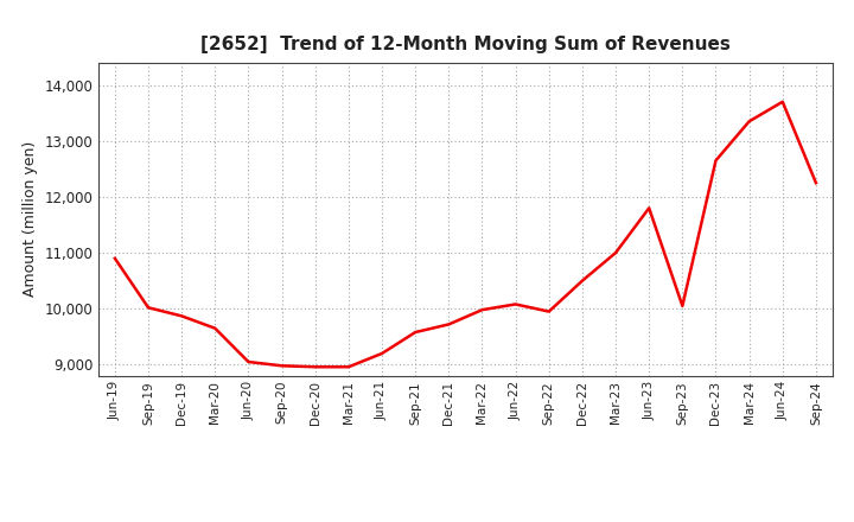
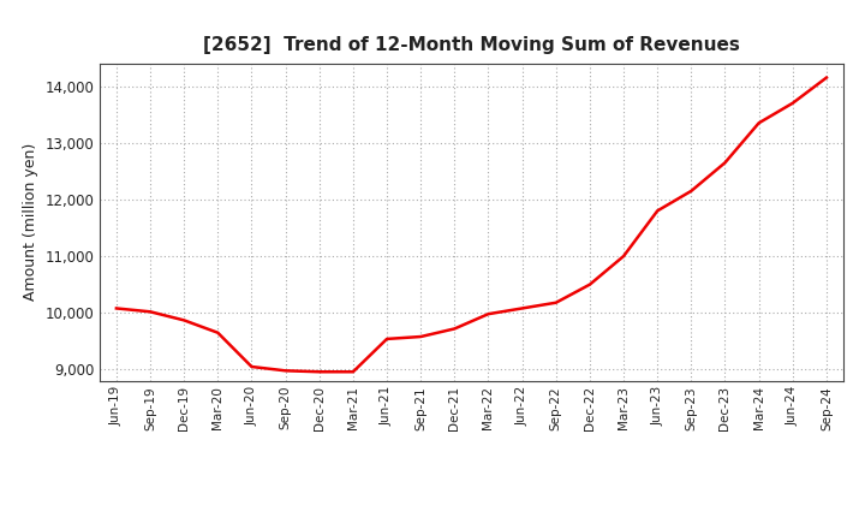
Jun-19: 10,900 -> 10,080
Jun-21: 9,200 -> 9,540
Sep-22: 9,950 -> 10,180
Sep-23: 10,050 -> 12,150
Sep-24: 12,250 -> 14,150
